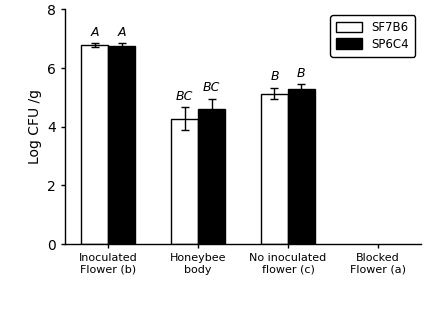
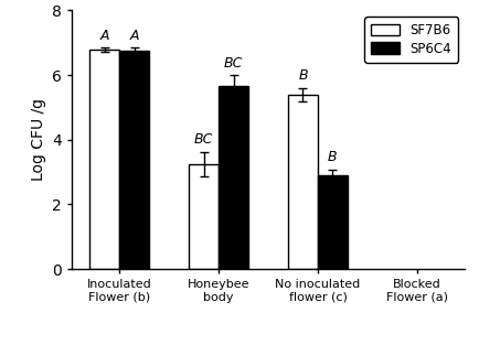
SF7B6/Honeybee body: 4.28 -> 3.25
SP6C4/Honeybee body: 4.60 -> 5.65
SF7B6/No inoculated flower (c): 5.13 -> 5.40
SP6C4/No inoculated flower (c): 5.28 -> 2.90
